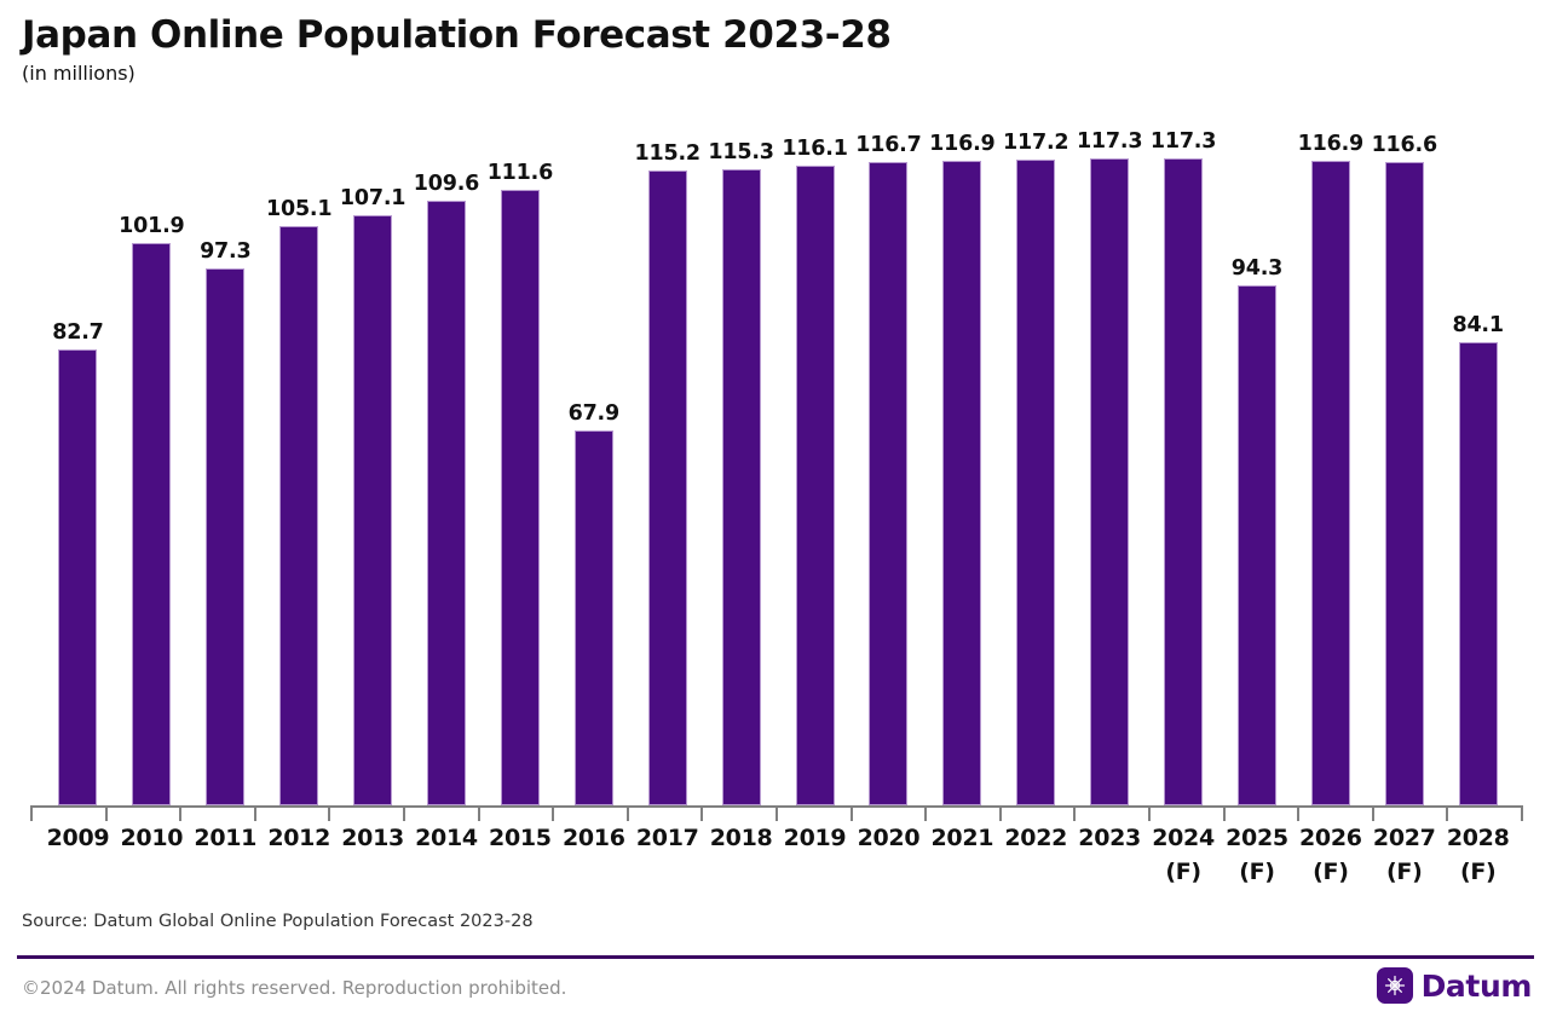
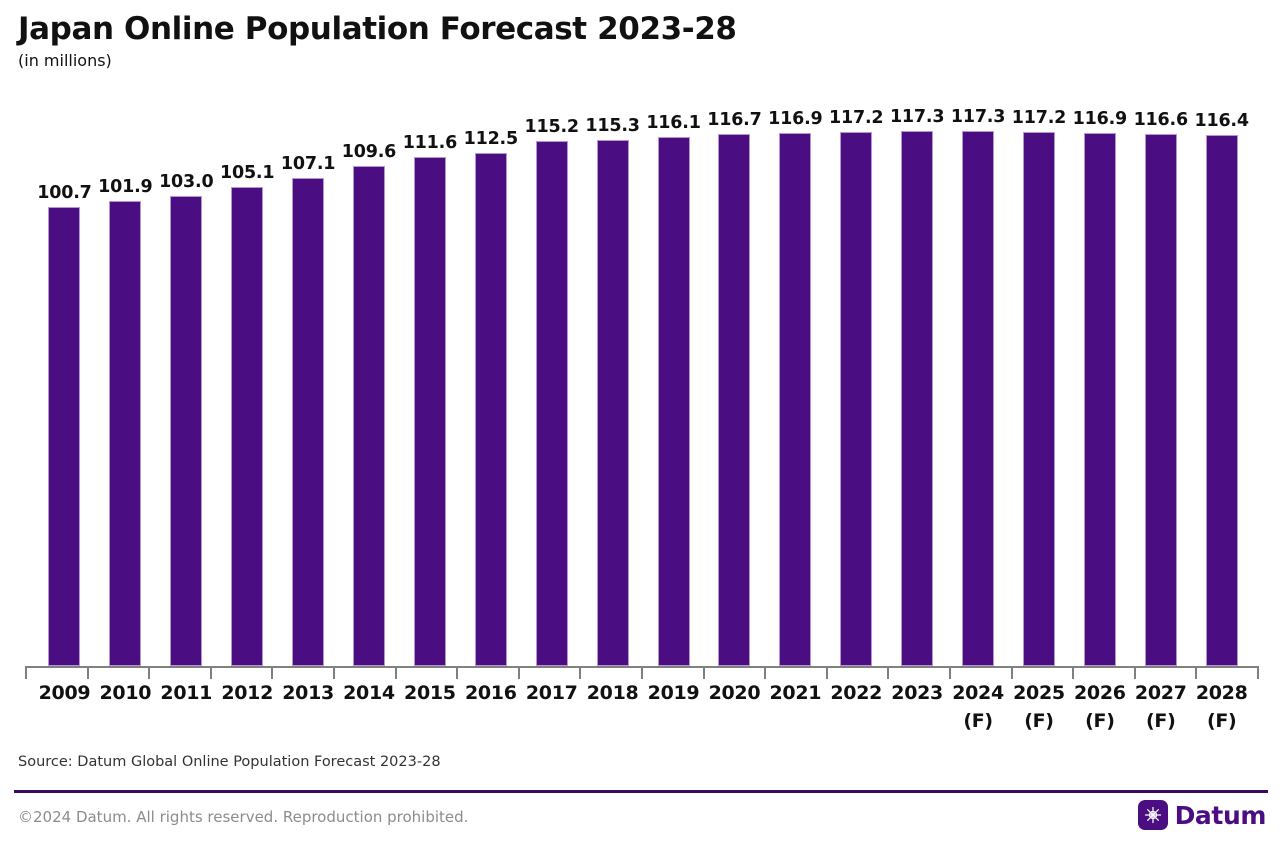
2009: 82.7 -> 100.7
2011: 97.3 -> 103.0
2016: 67.9 -> 112.5
2025: 94.3 -> 117.2
2028: 84.1 -> 116.4
